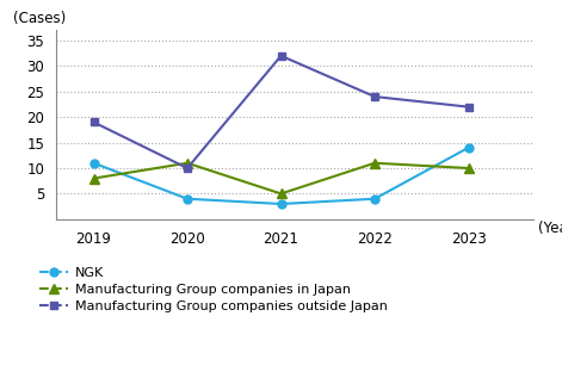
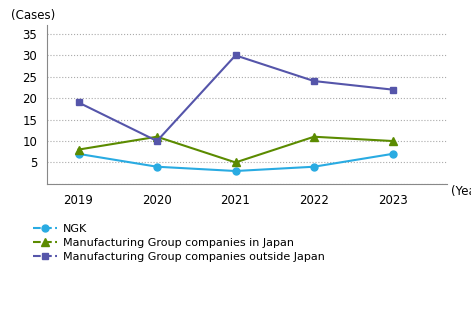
NGK/2019: 11 -> 7
Manufacturing Group companies outside Japan/2021: 32 -> 30
NGK/2023: 14 -> 7
